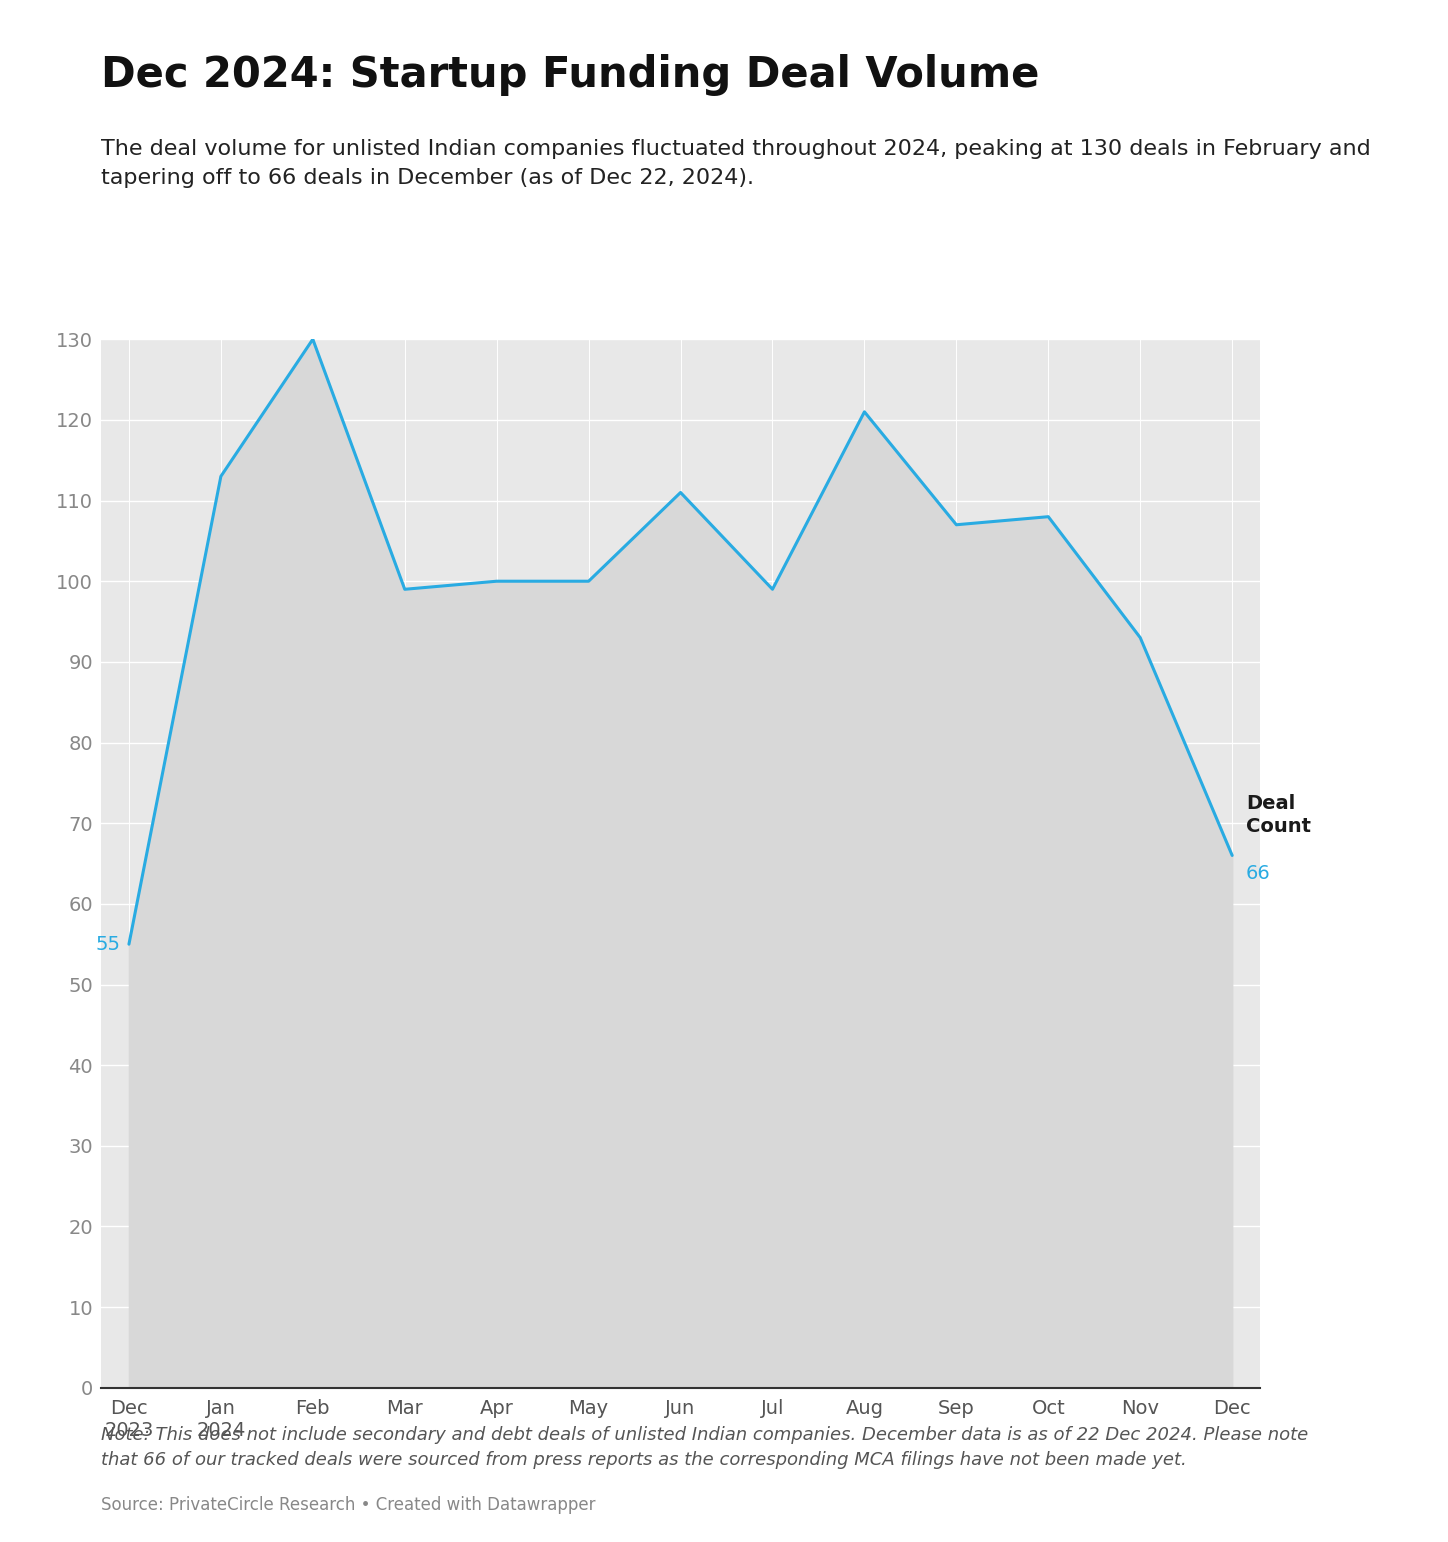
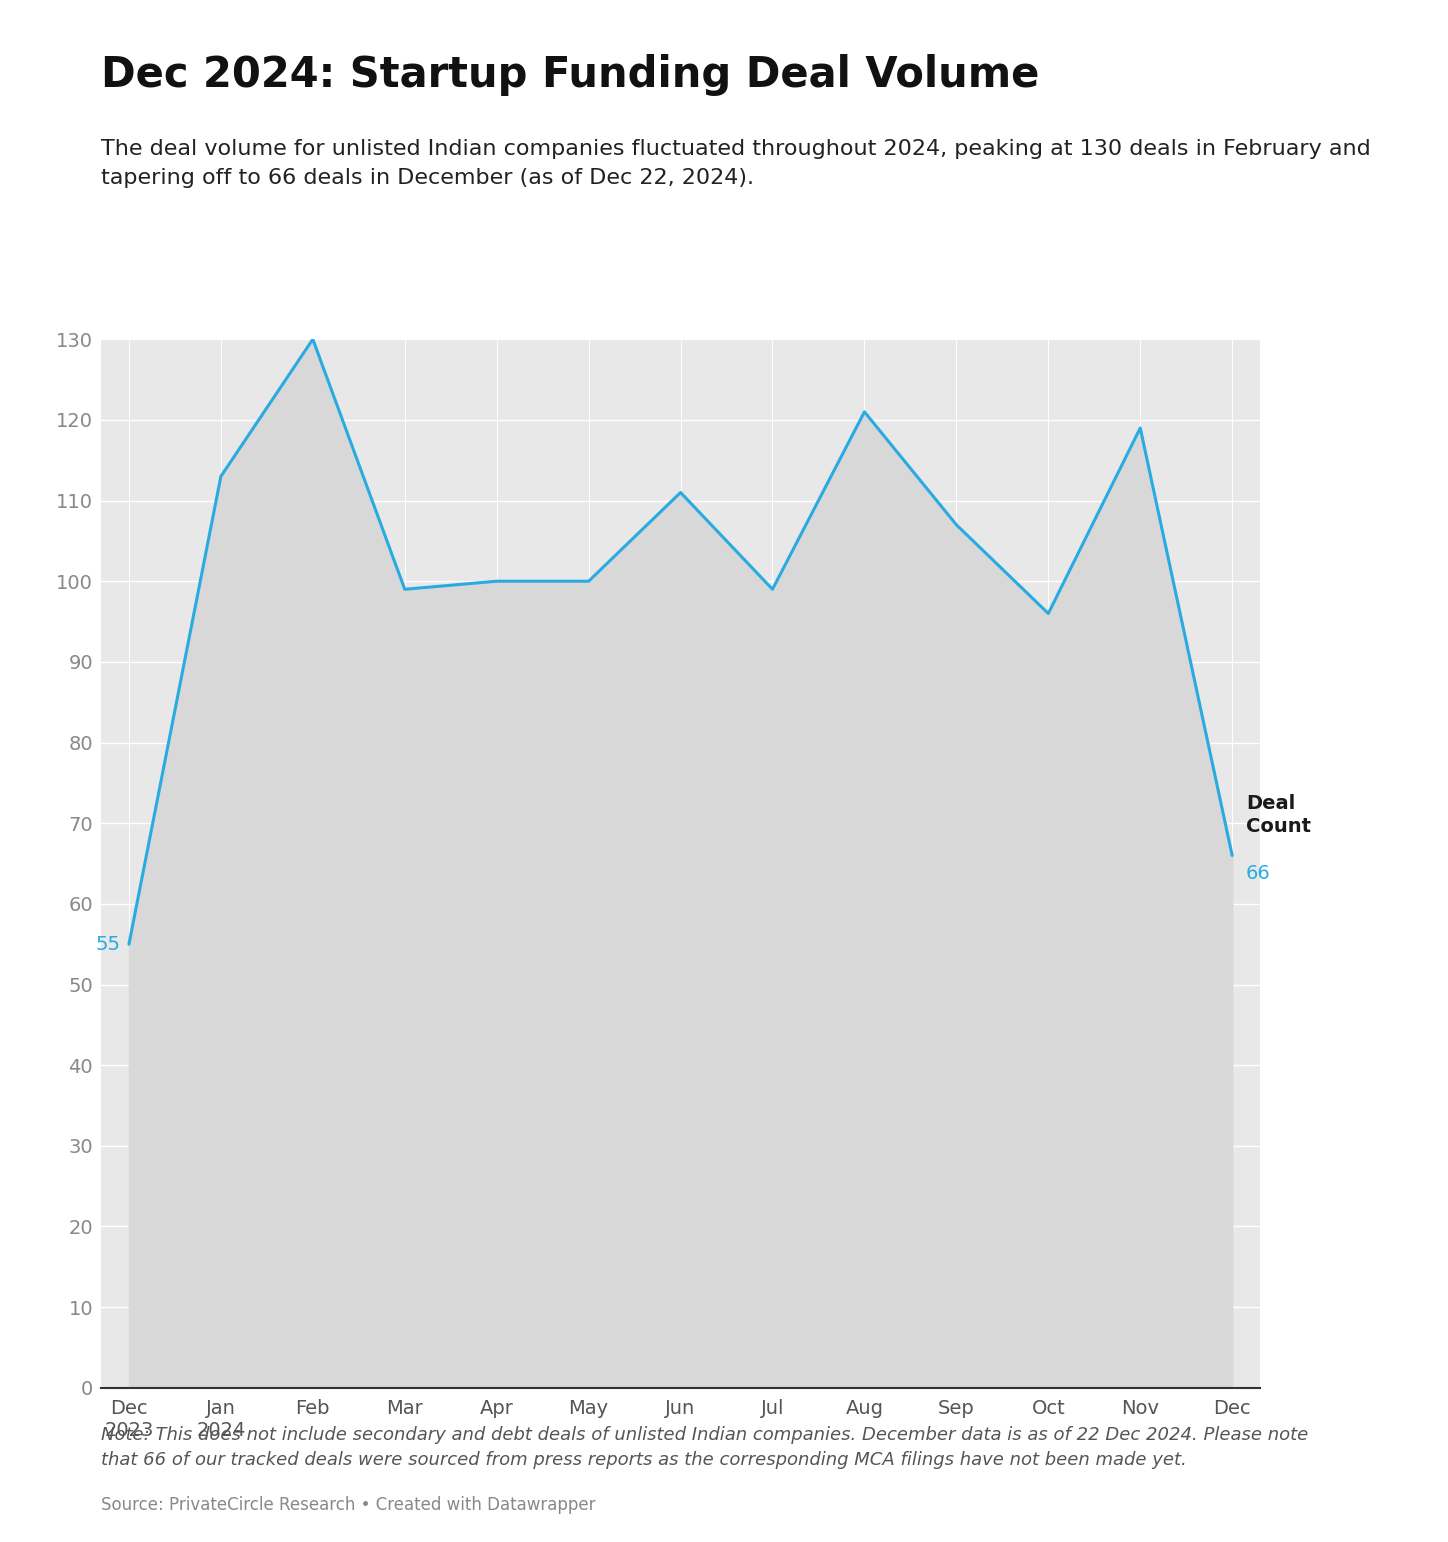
Oct: 108 -> 96
Nov: 93 -> 119
